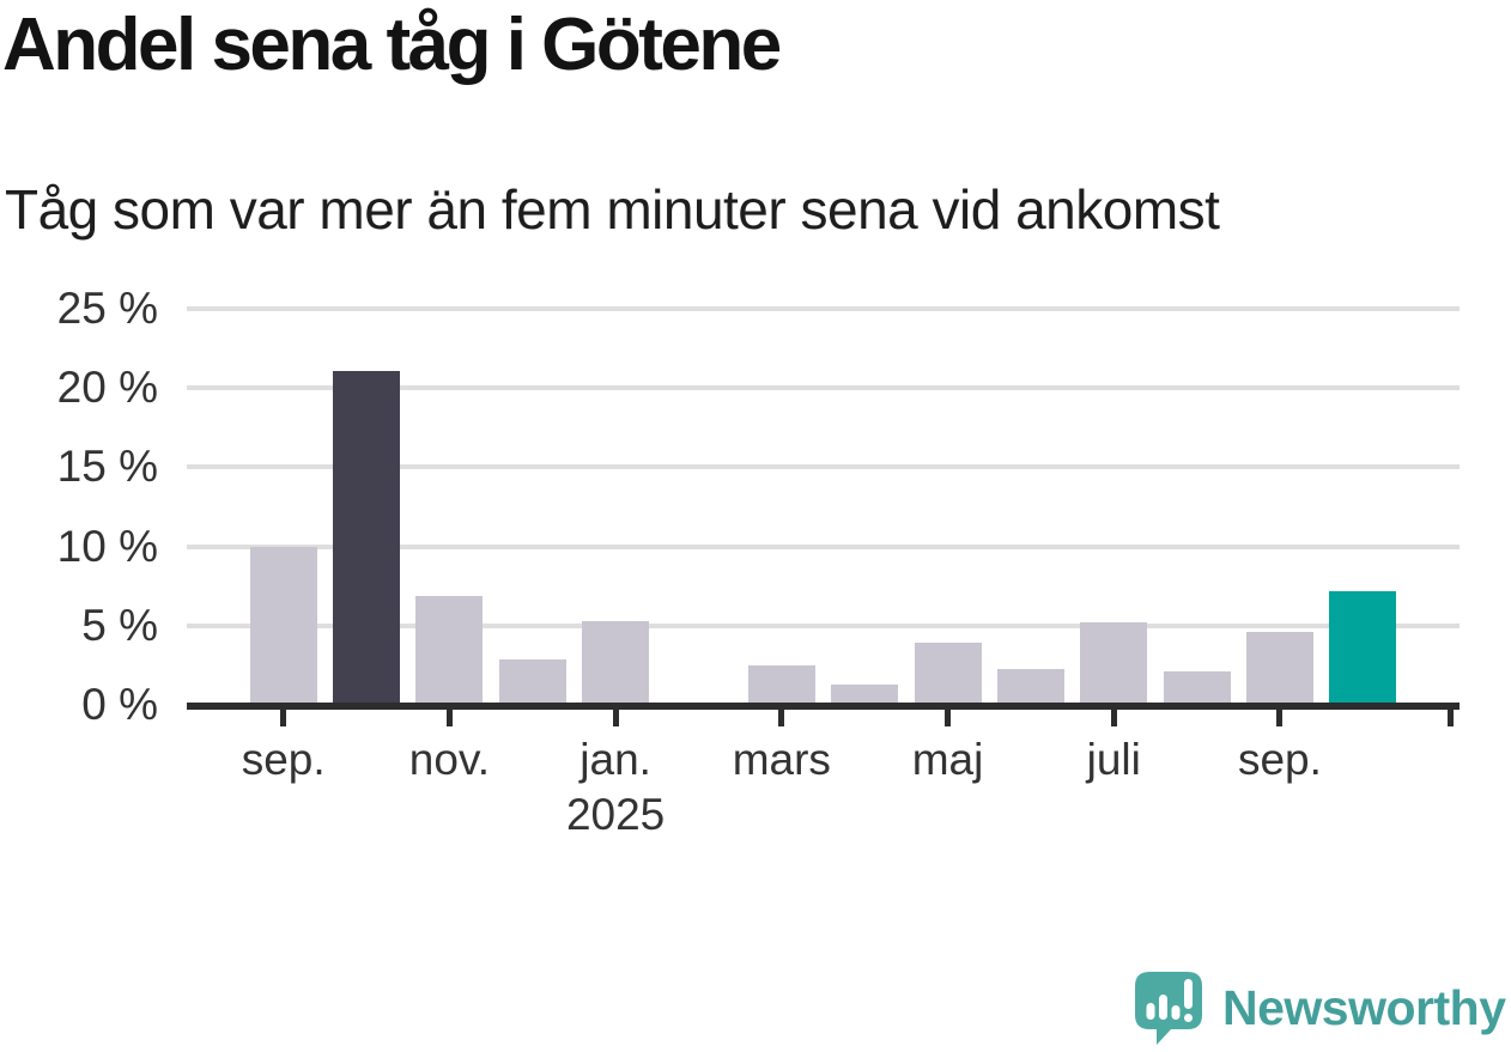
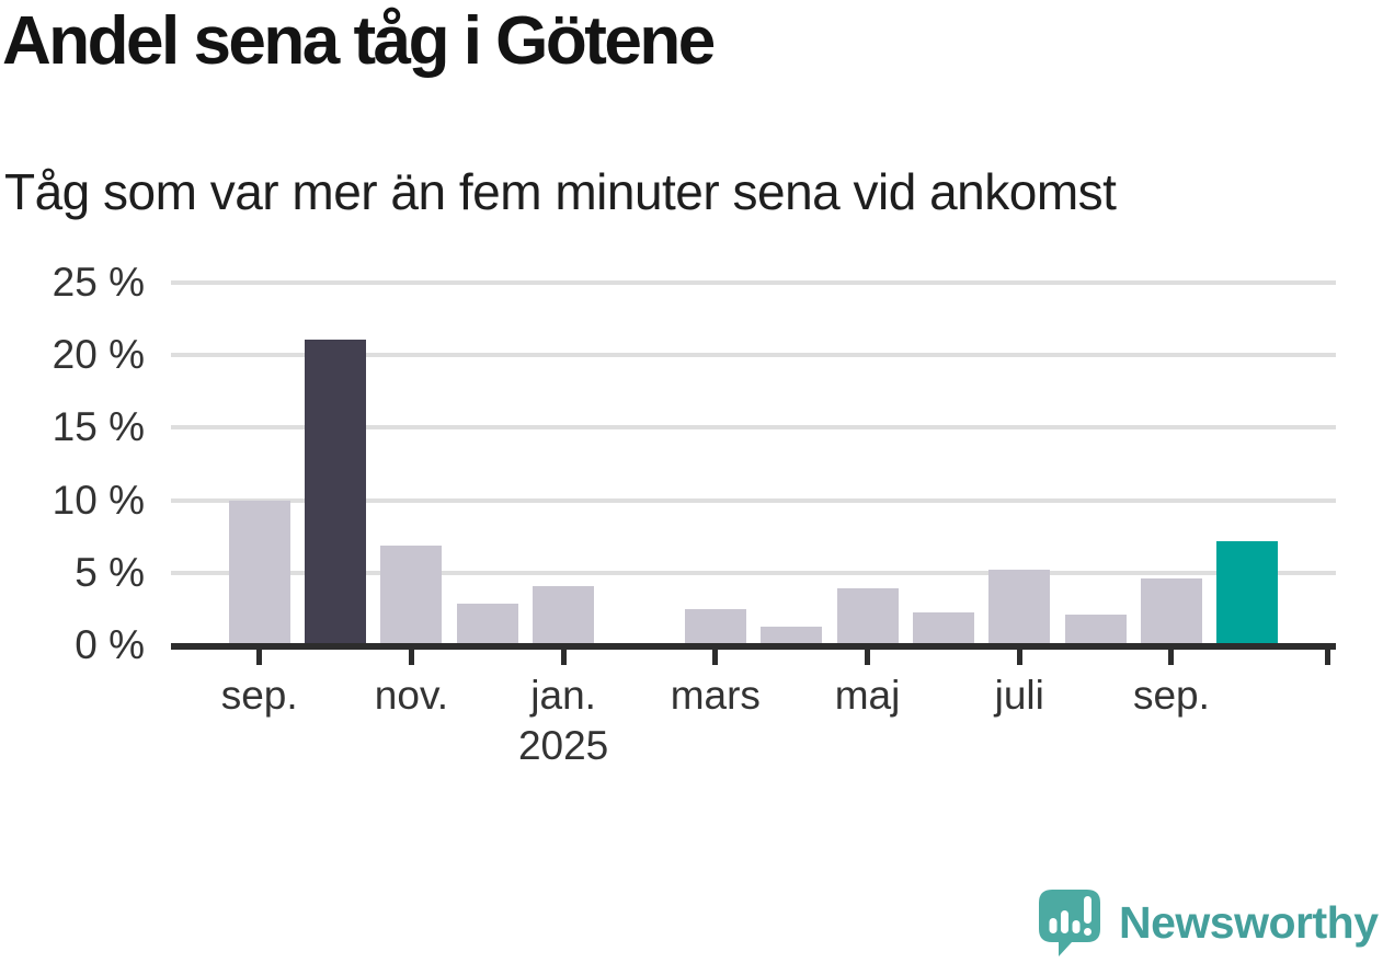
jan. 2025: 5.3% -> 4.1%
